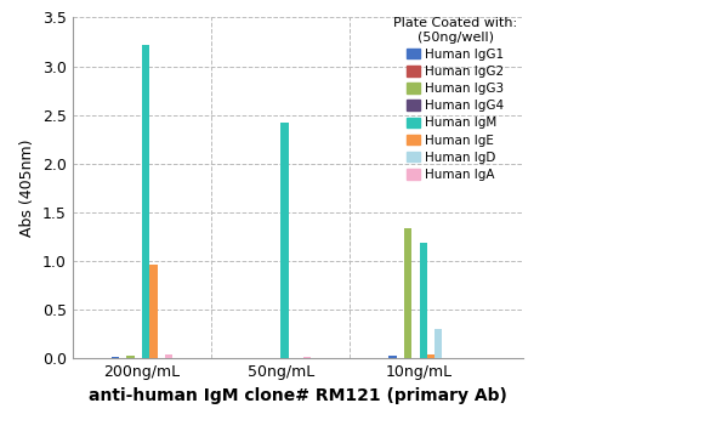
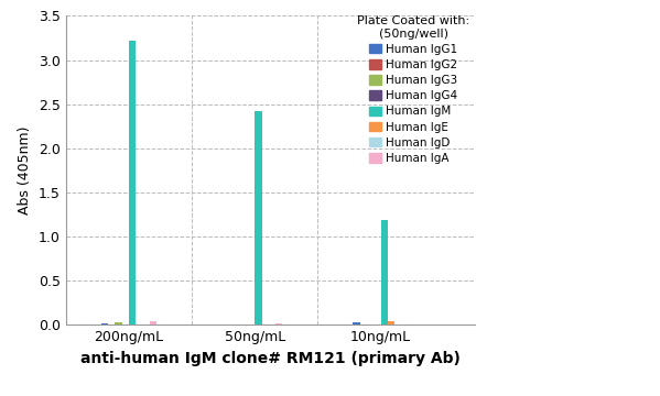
Human IgE/200ng/mL: 0.96 -> 0.01
Human IgG3/10ng/mL: 1.34 -> 0.01
Human IgD/10ng/mL: 0.30 -> 0.01
